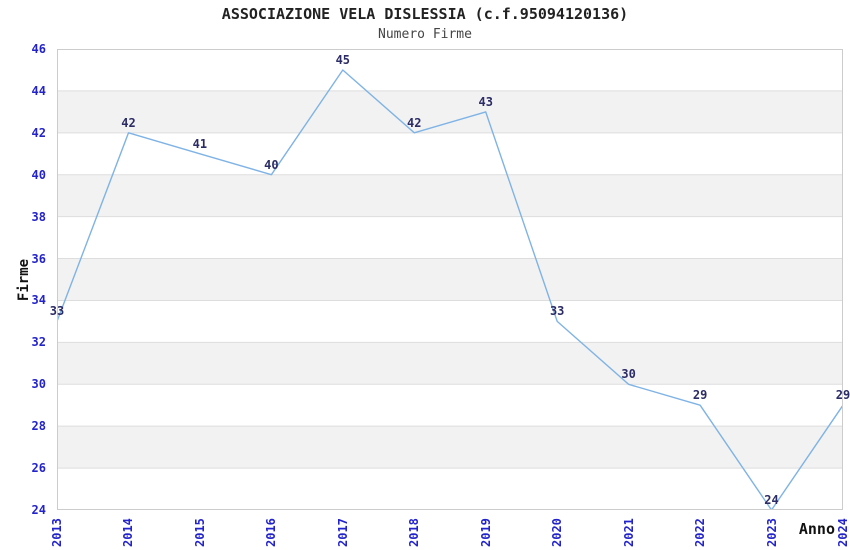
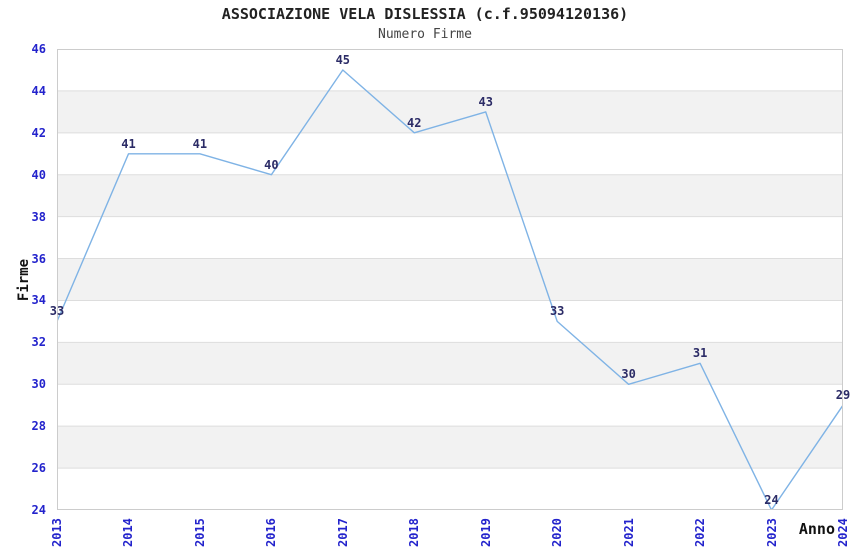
2014: 42 -> 41
2022: 29 -> 31
